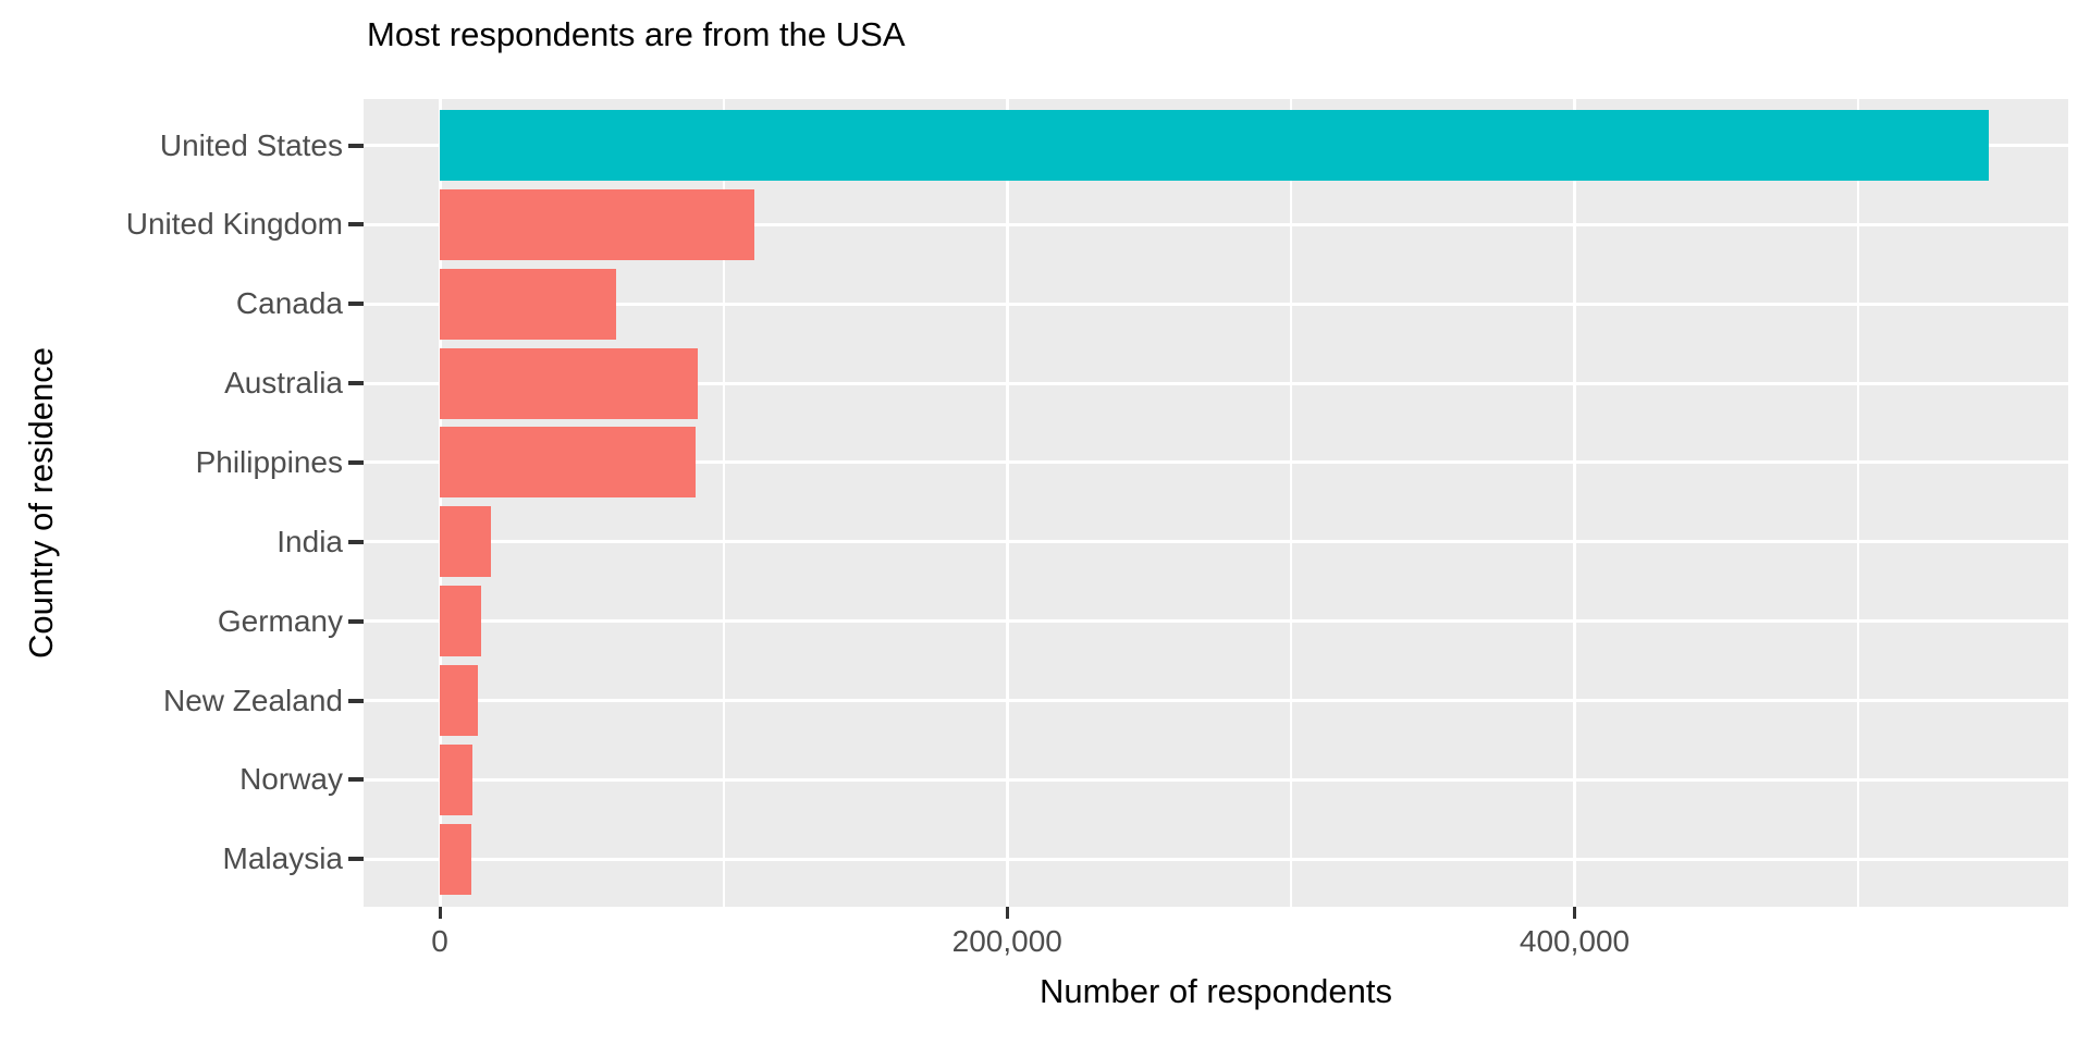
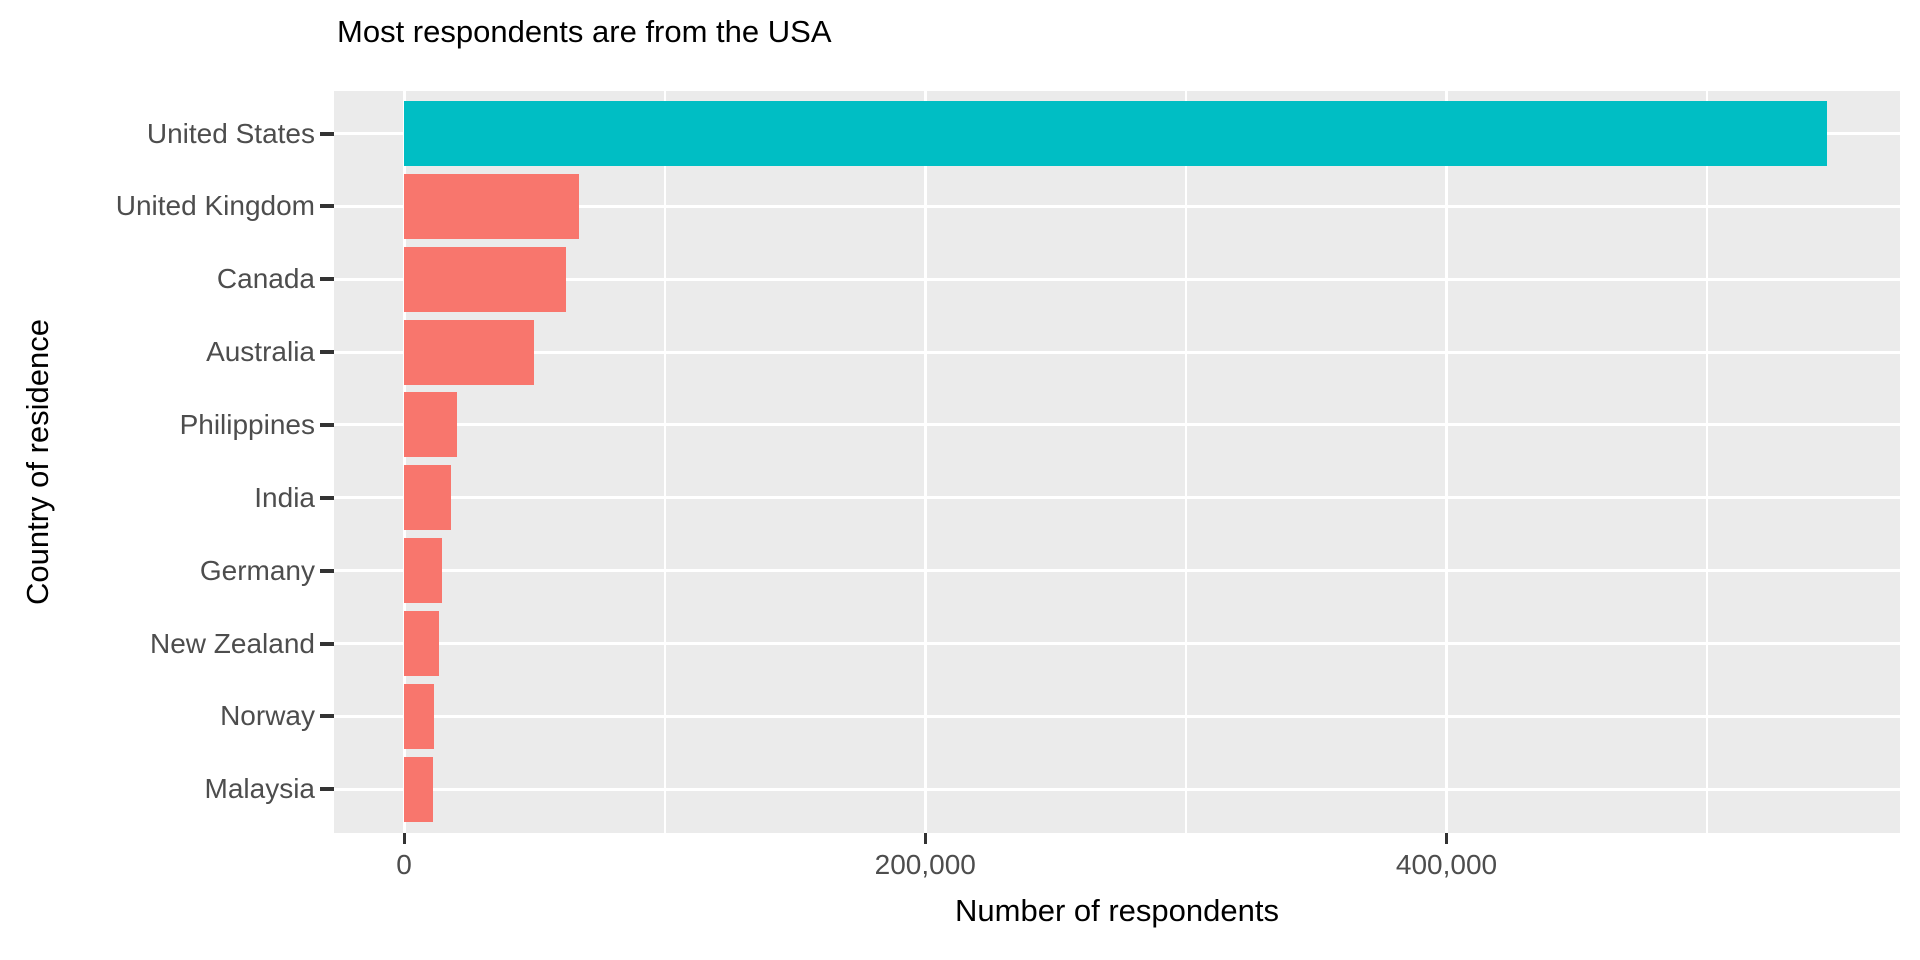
United Kingdom: 111000 -> 67000
Australia: 91000 -> 50000
Philippines: 90000 -> 20000
